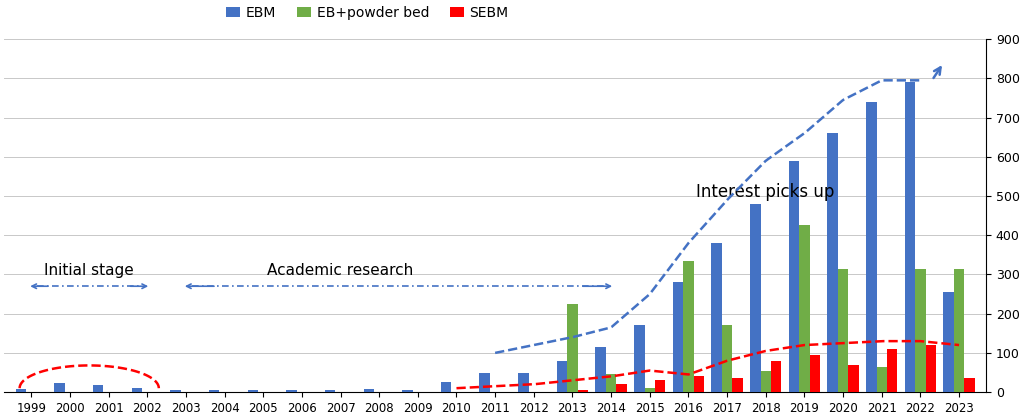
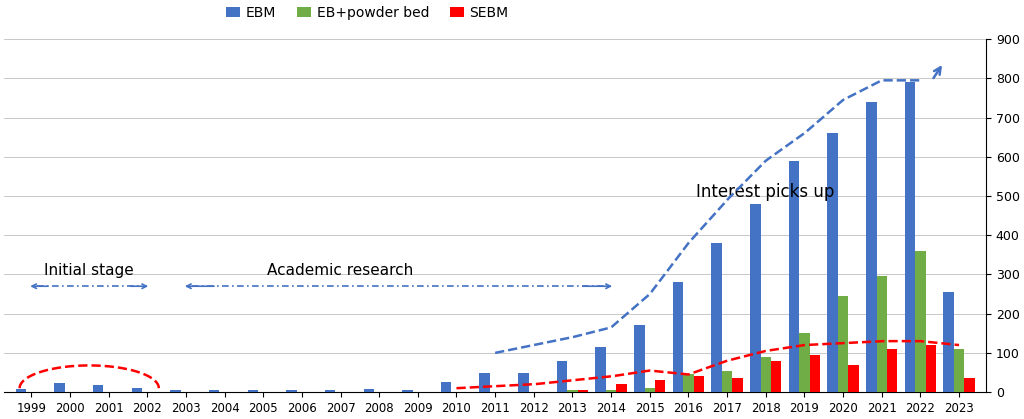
EB+powder bed/2013: 225 -> 5
EB+powder bed/2014: 45 -> 5
EB+powder bed/2016: 335 -> 45
EB+powder bed/2017: 170 -> 55
EB+powder bed/2018: 55 -> 90
EB+powder bed/2019: 425 -> 150
EB+powder bed/2020: 315 -> 245
EB+powder bed/2021: 65 -> 295
EB+powder bed/2022: 315 -> 360
EB+powder bed/2023: 315 -> 110
